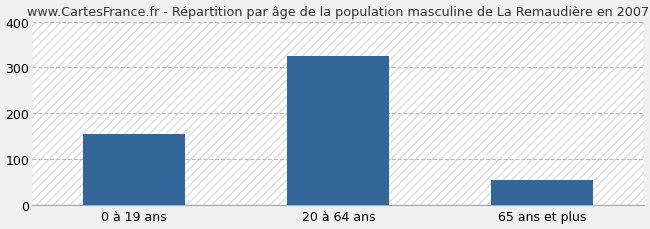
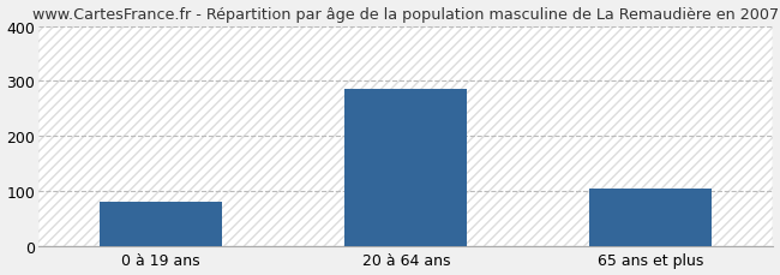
0 à 19 ans: 155 -> 80
20 à 64 ans: 325 -> 285
65 ans et plus: 55 -> 105
